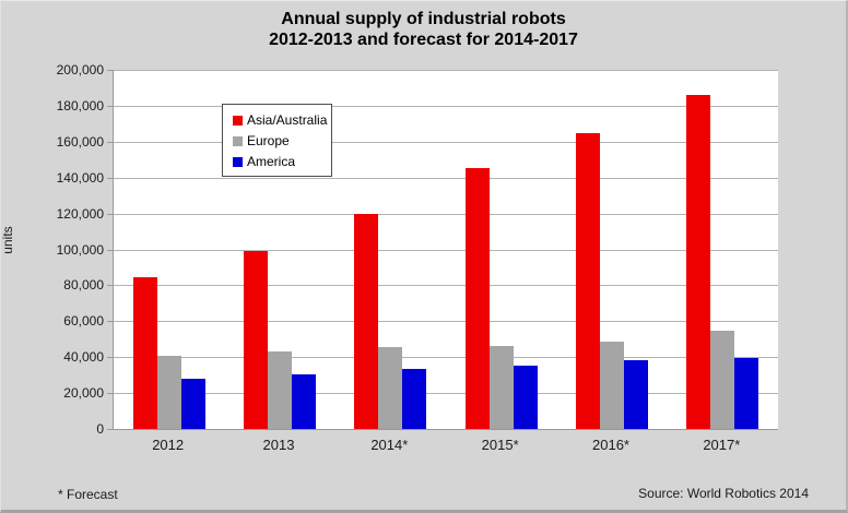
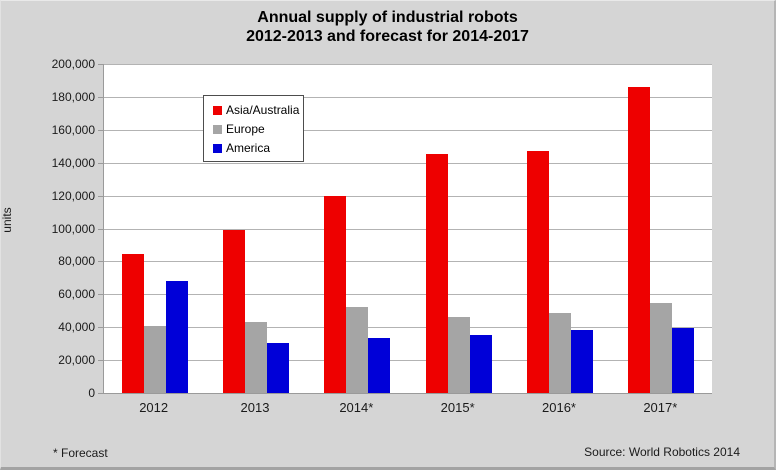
America/2012: 28000 -> 68000
Europe/2014*: 46000 -> 52000
Asia/Australia/2016*: 165000 -> 147000
